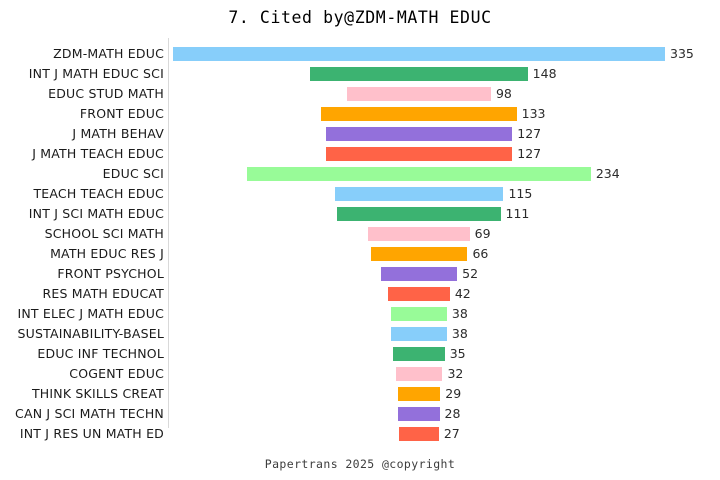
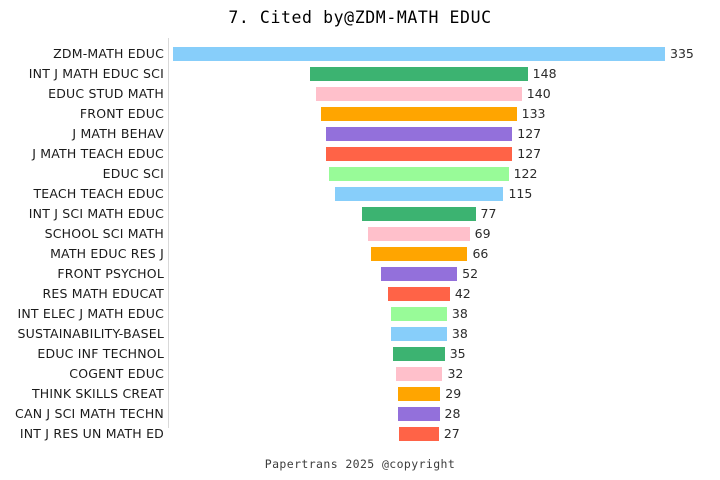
EDUC STUD MATH: 98 -> 140
EDUC SCI: 234 -> 122
INT J SCI MATH EDUC: 111 -> 77
